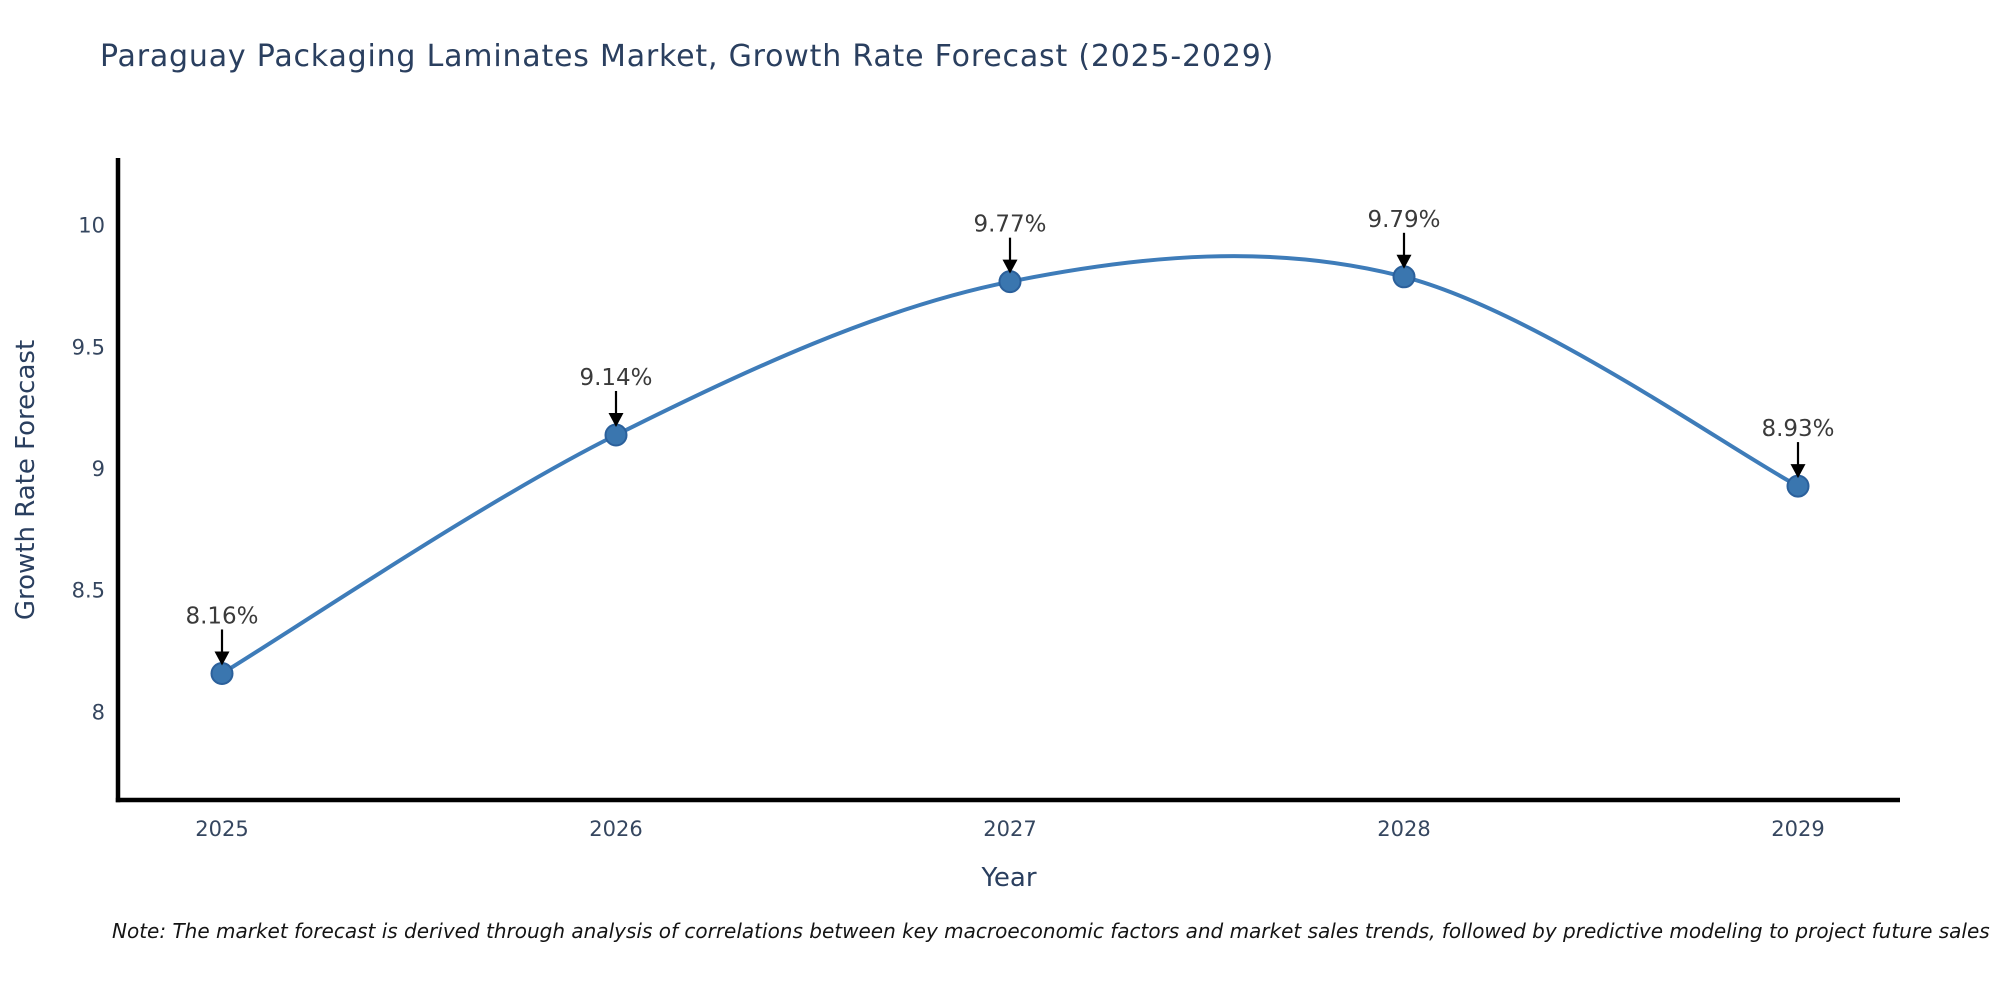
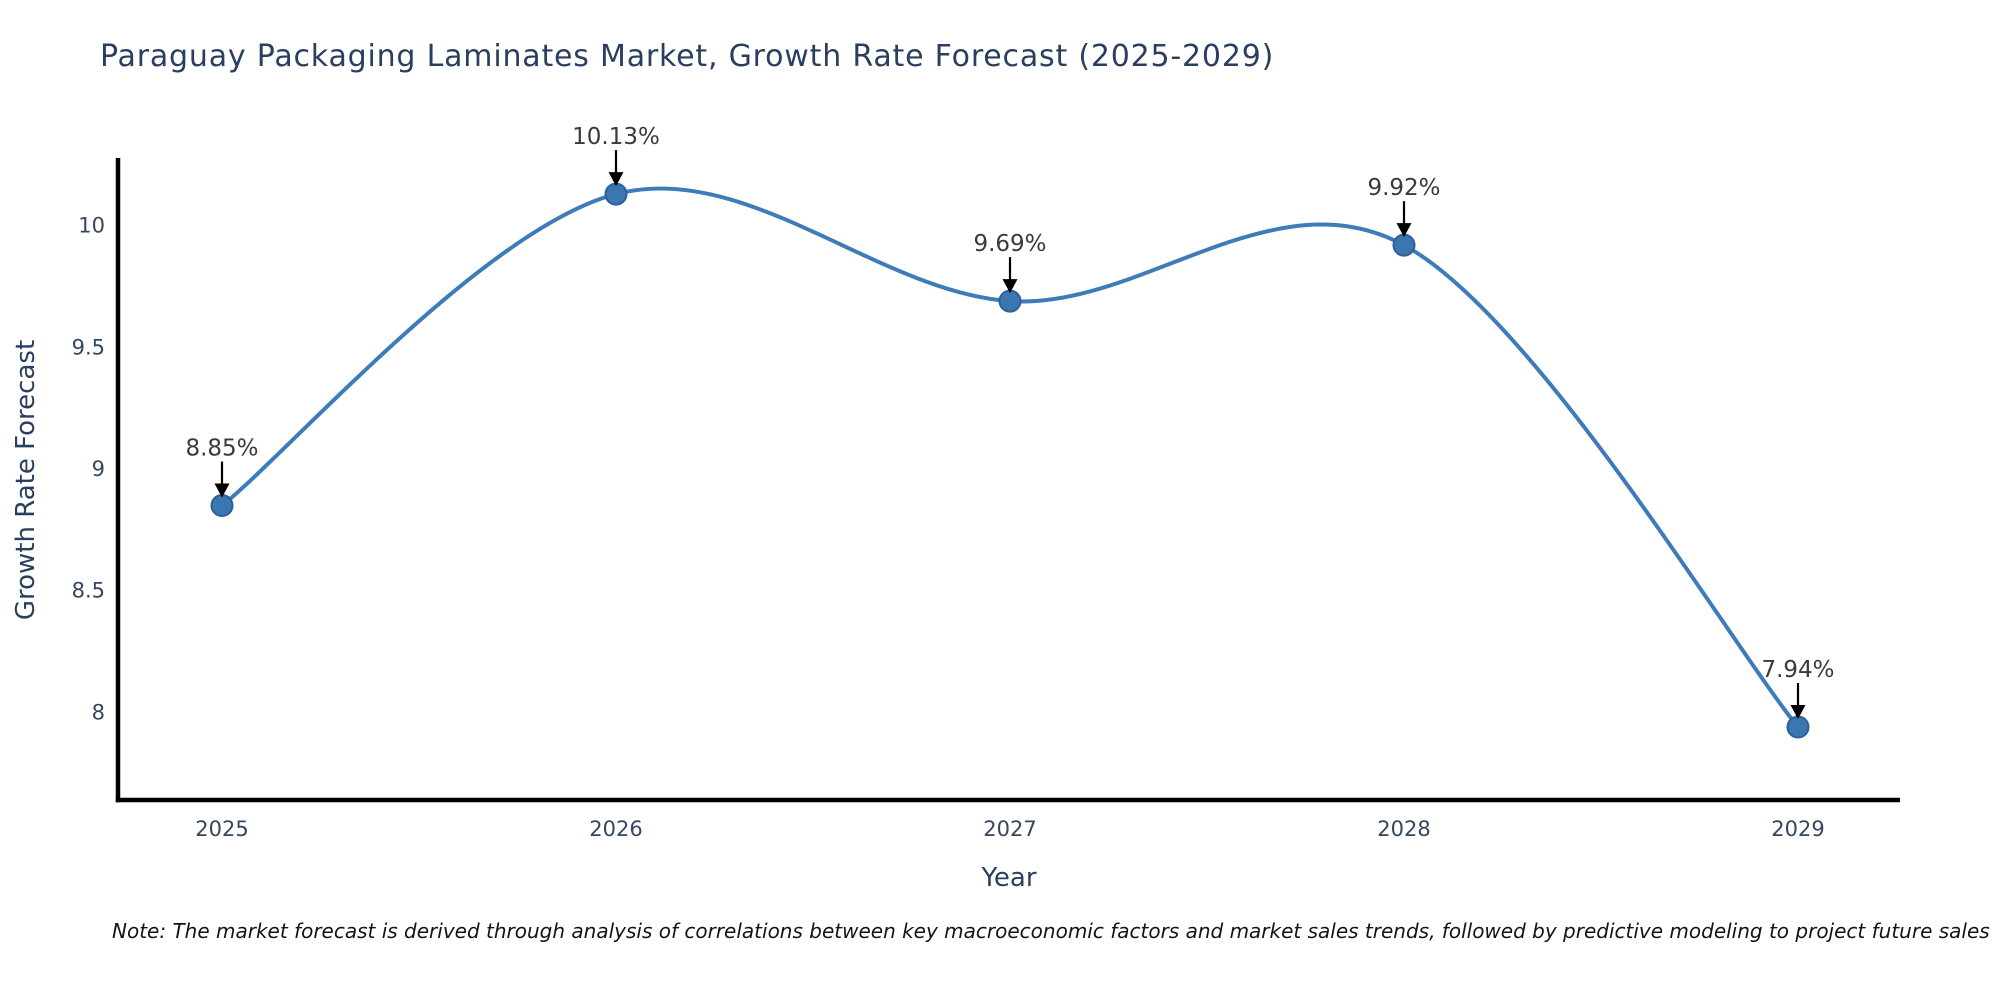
2025: 8.16% -> 8.85%
2026: 9.14% -> 10.13%
2027: 9.77% -> 9.69%
2028: 9.79% -> 9.92%
2029: 8.93% -> 7.94%
